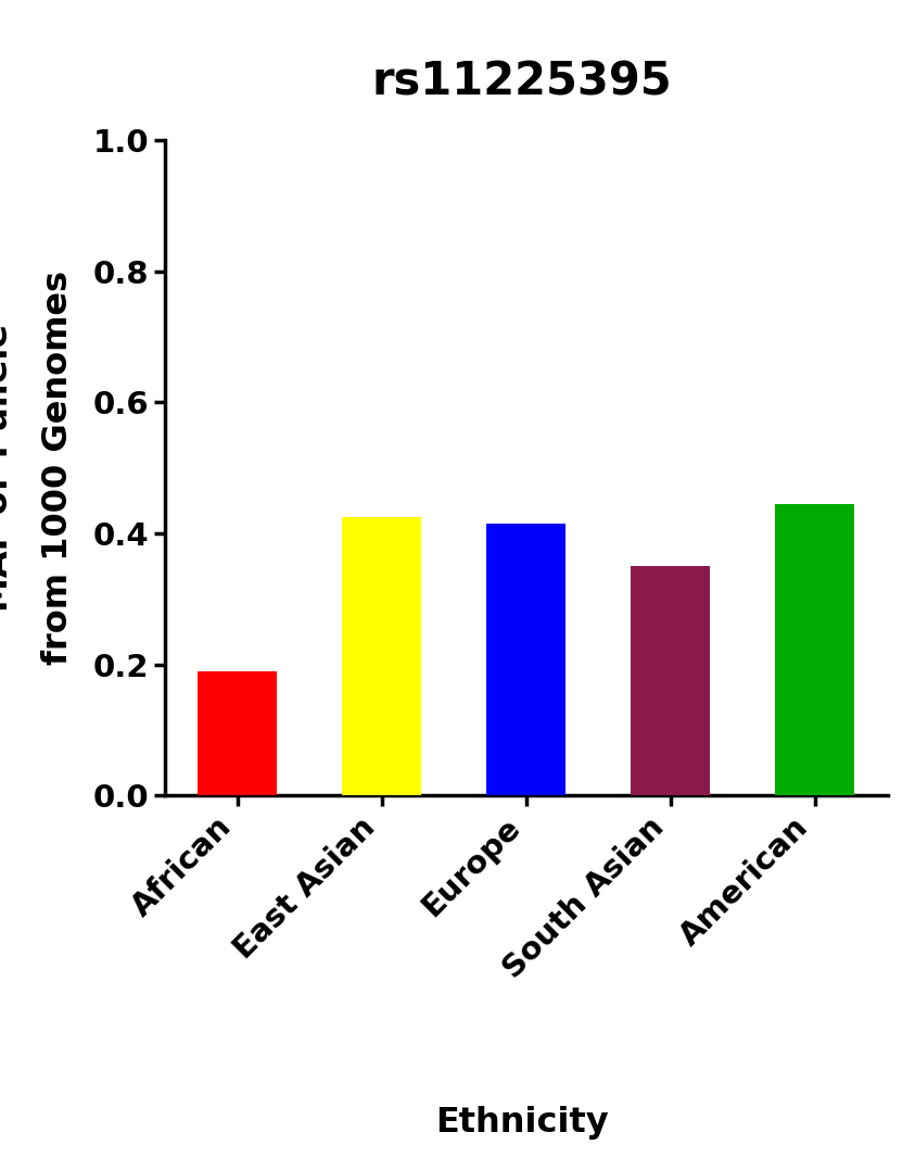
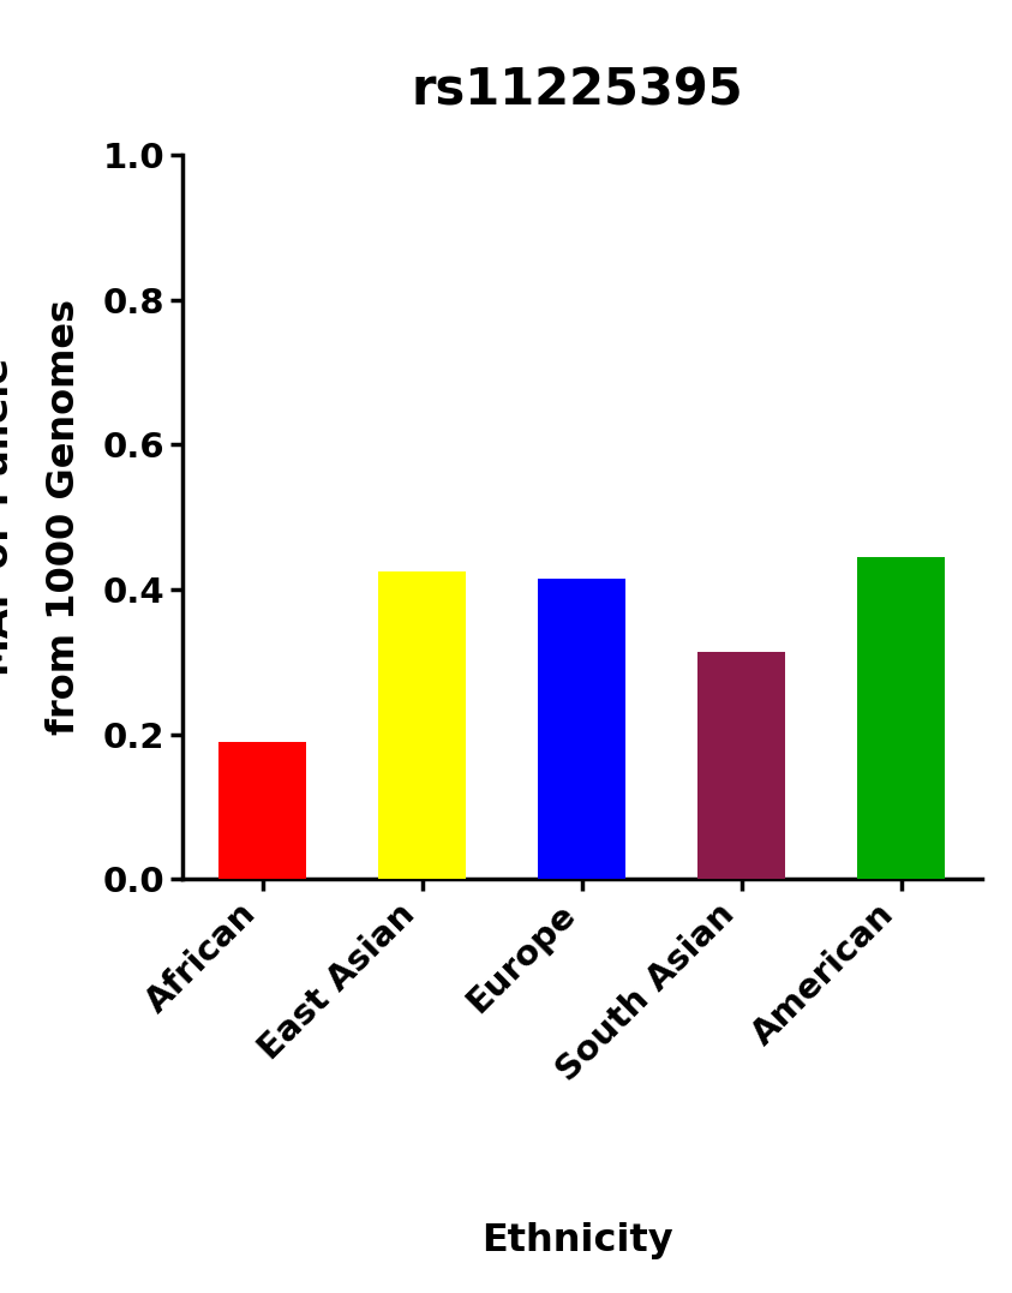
South Asian: 0.350 -> 0.314
